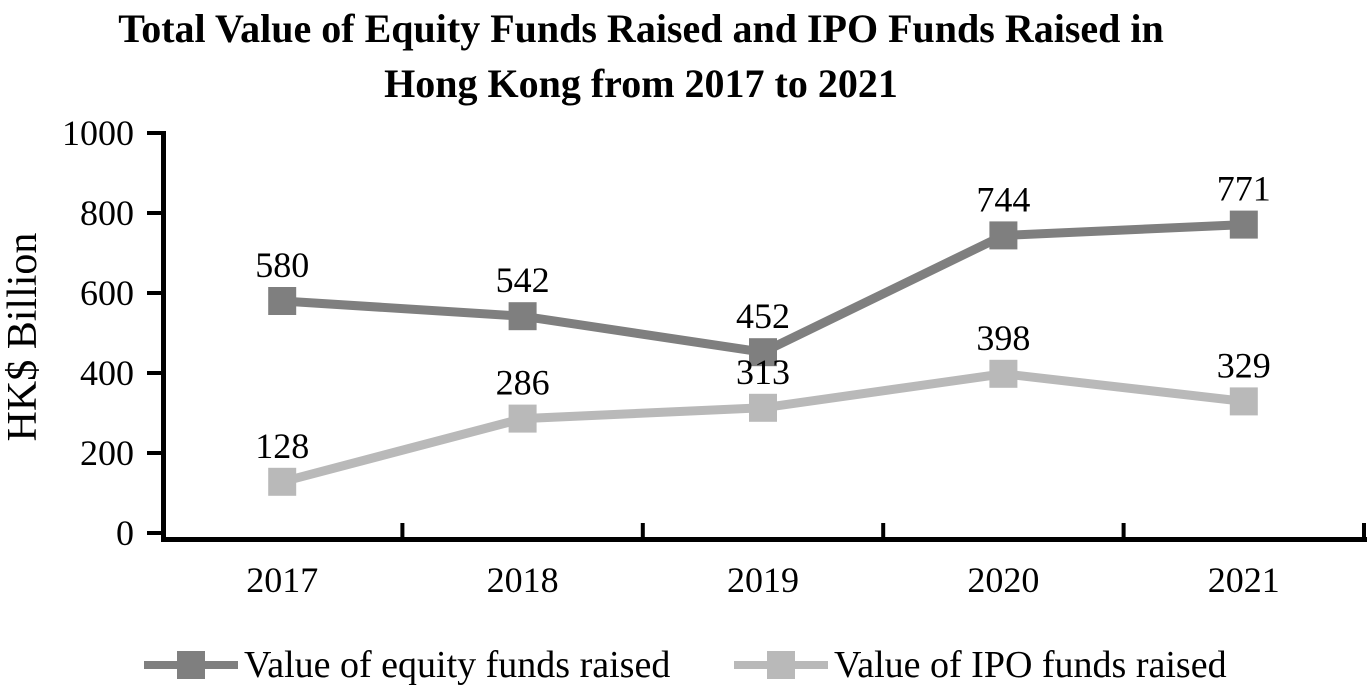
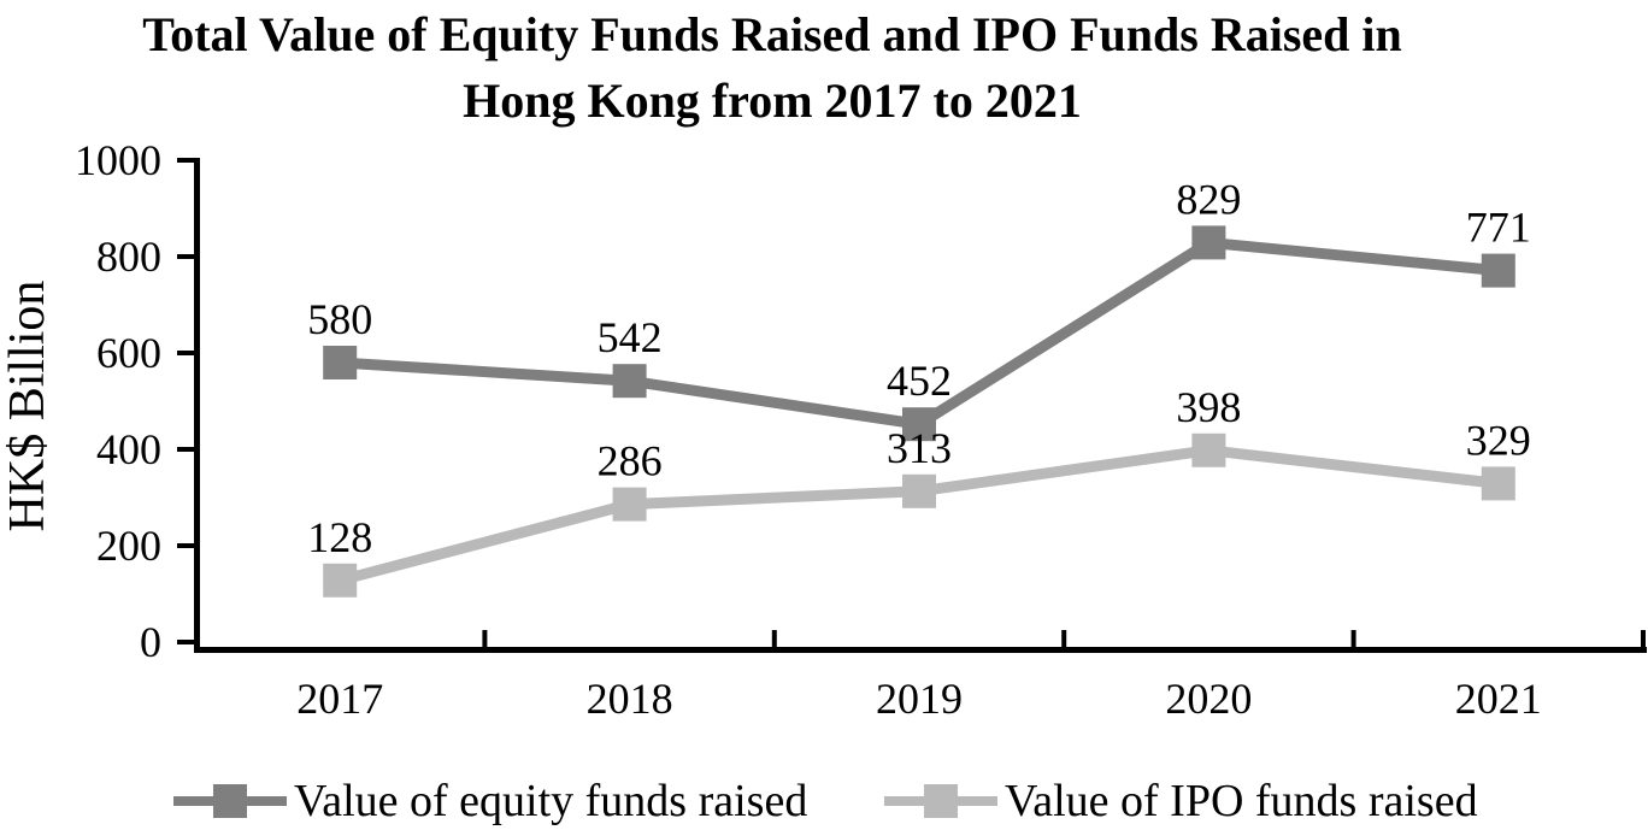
Value of equity funds raised/2020: 744 -> 829
